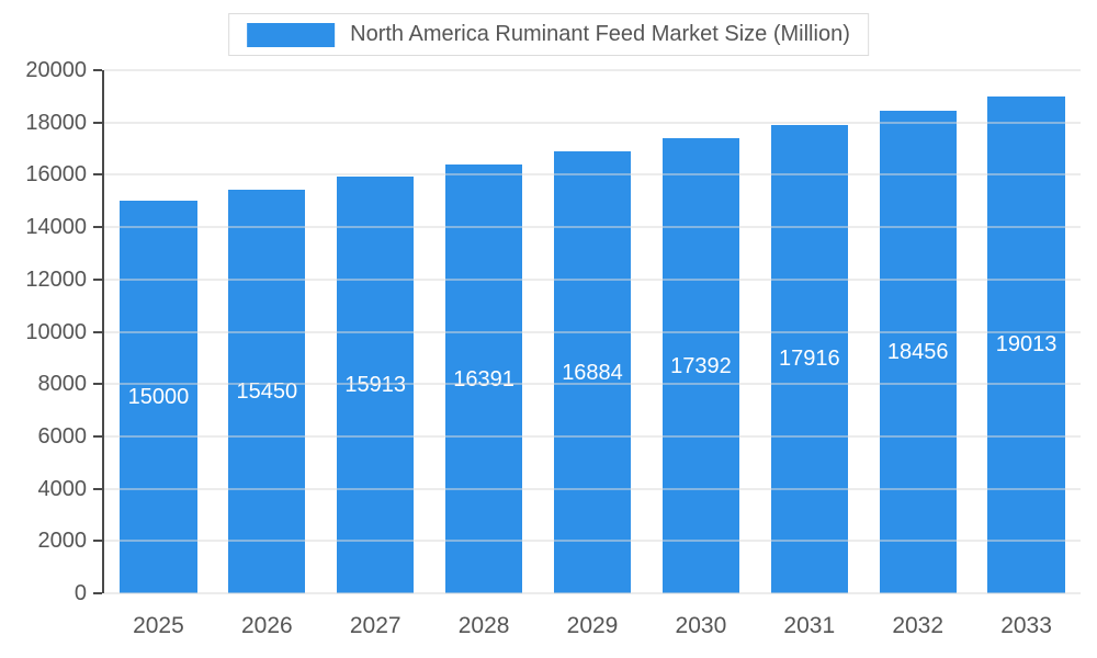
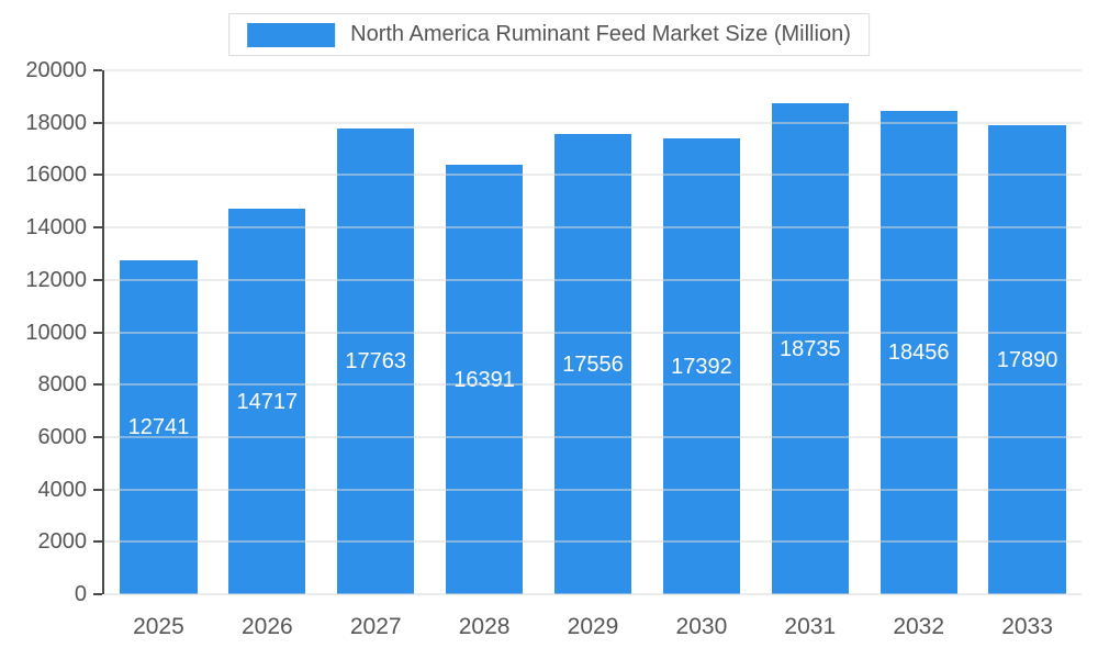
2025: 15000 -> 12741
2026: 15450 -> 14717
2027: 15913 -> 17763
2029: 16884 -> 17556
2031: 17916 -> 18735
2033: 19013 -> 17890
